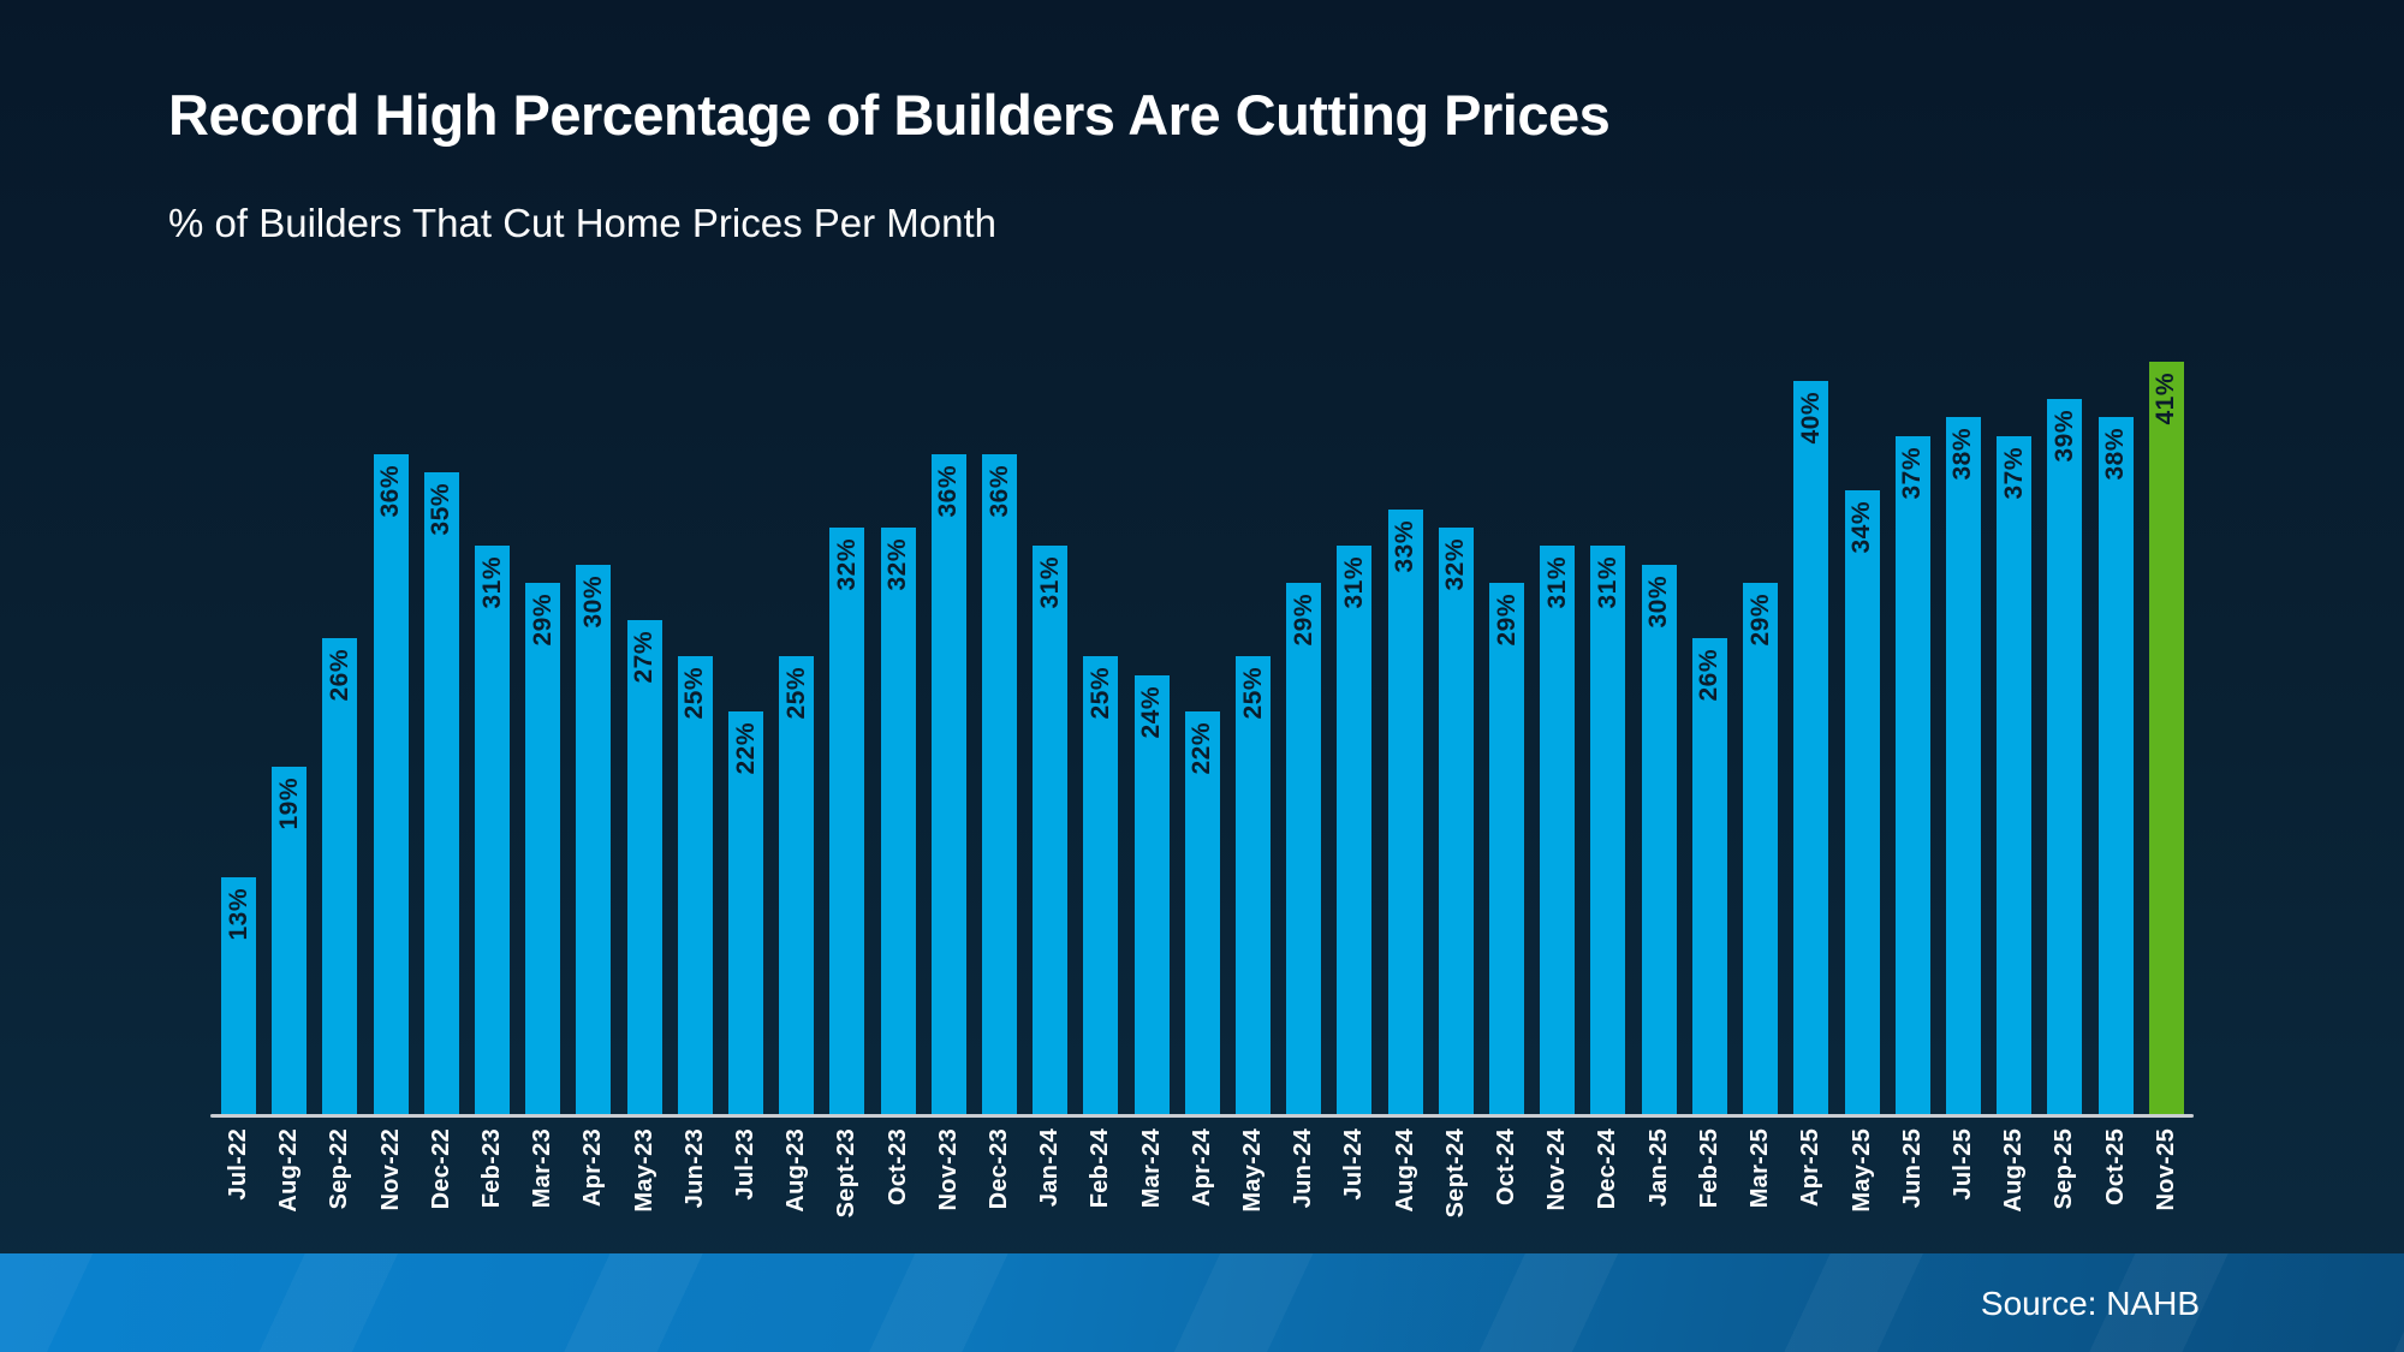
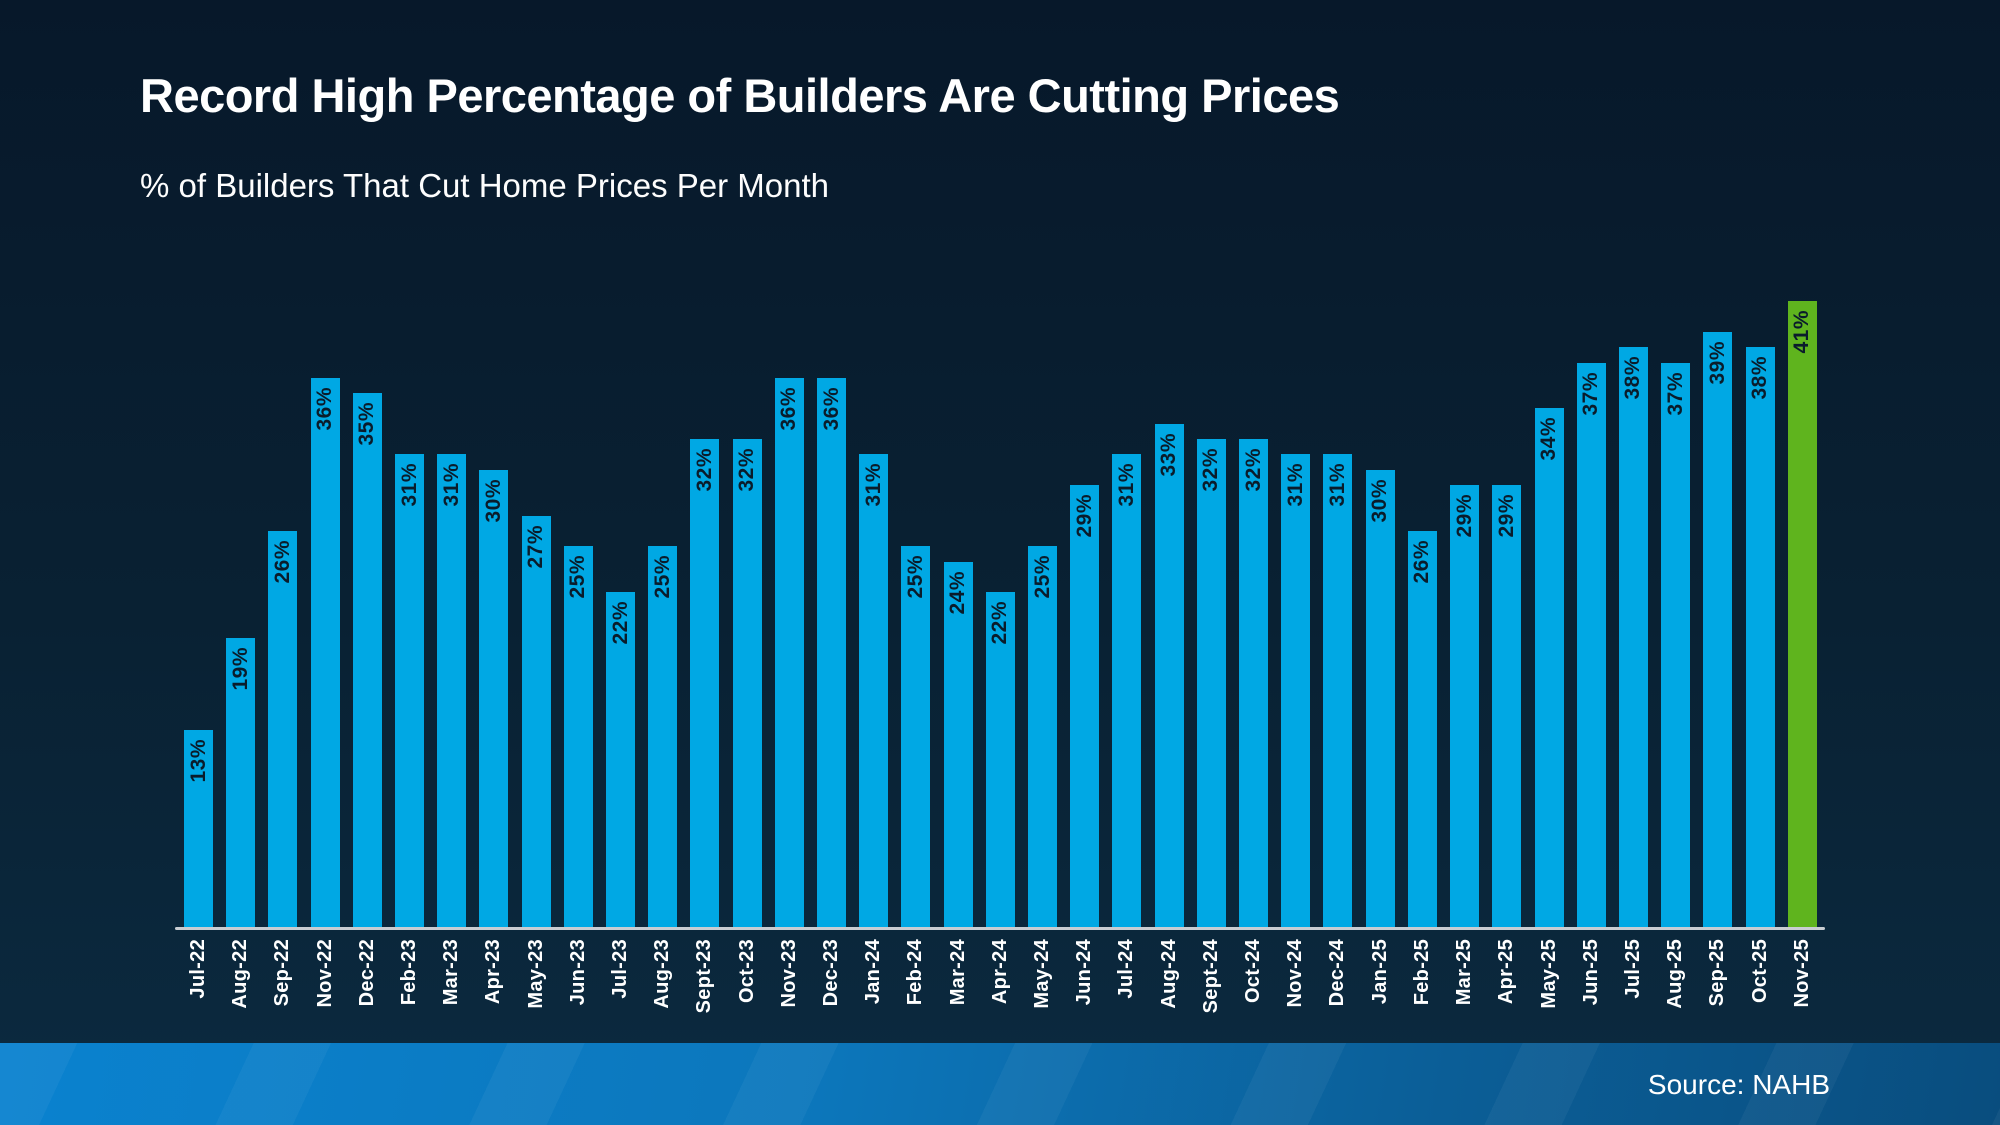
Mar-23: 29% -> 31%
Oct-24: 29% -> 32%
Apr-25: 40% -> 29%
